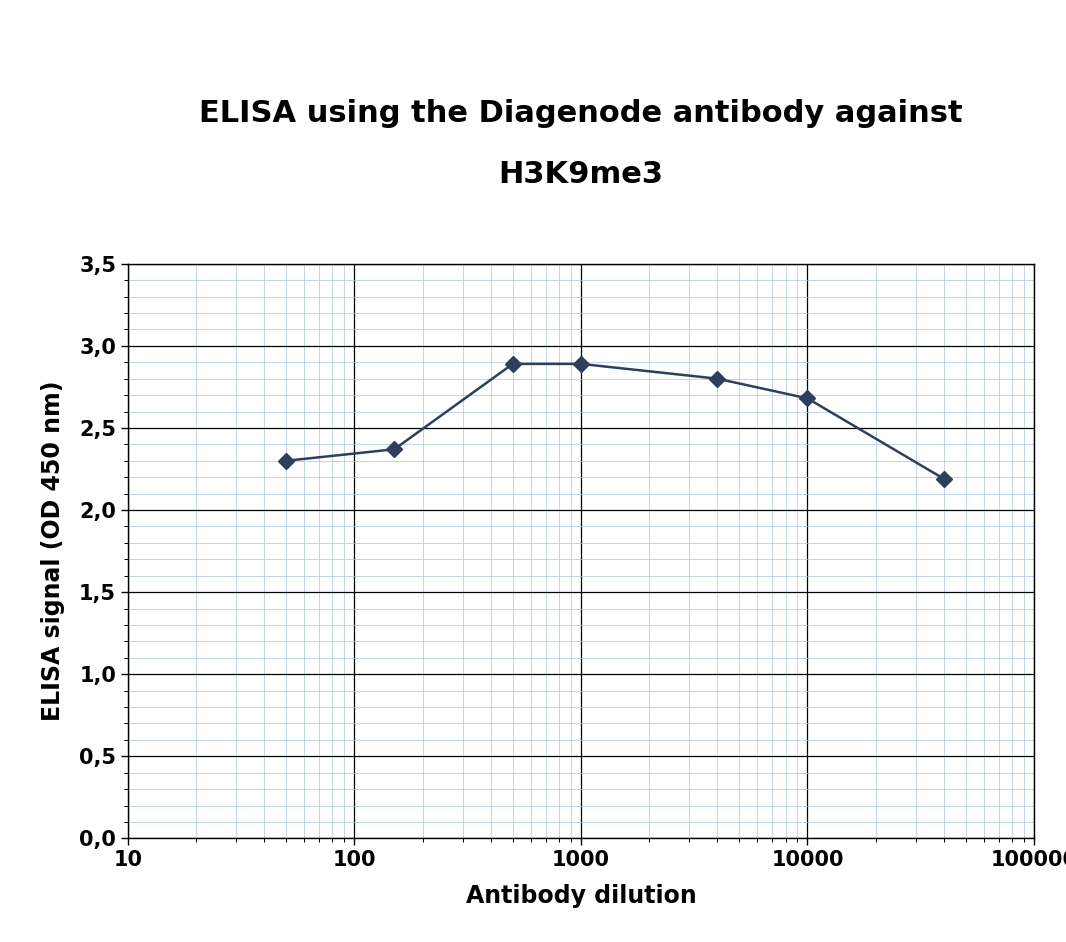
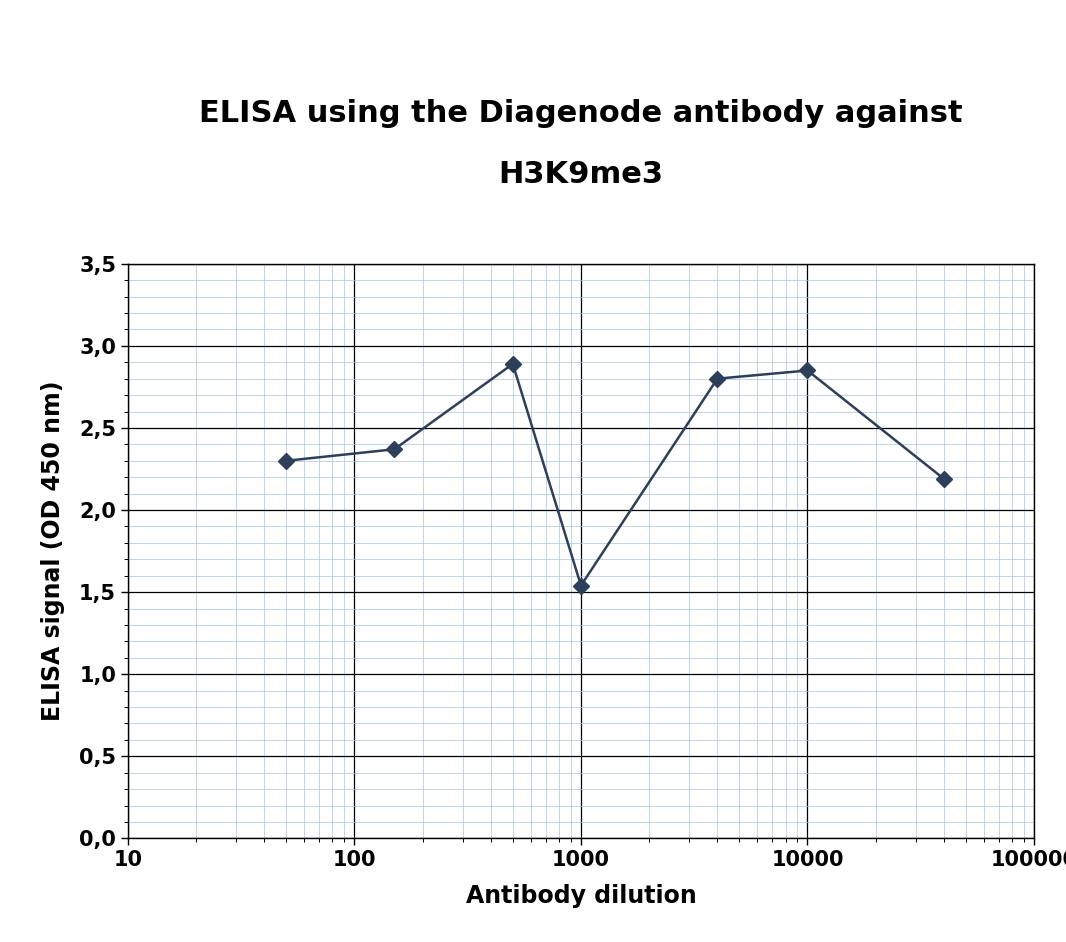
1000: 2,89 -> 1,54
10000: 2,68 -> 2,85
